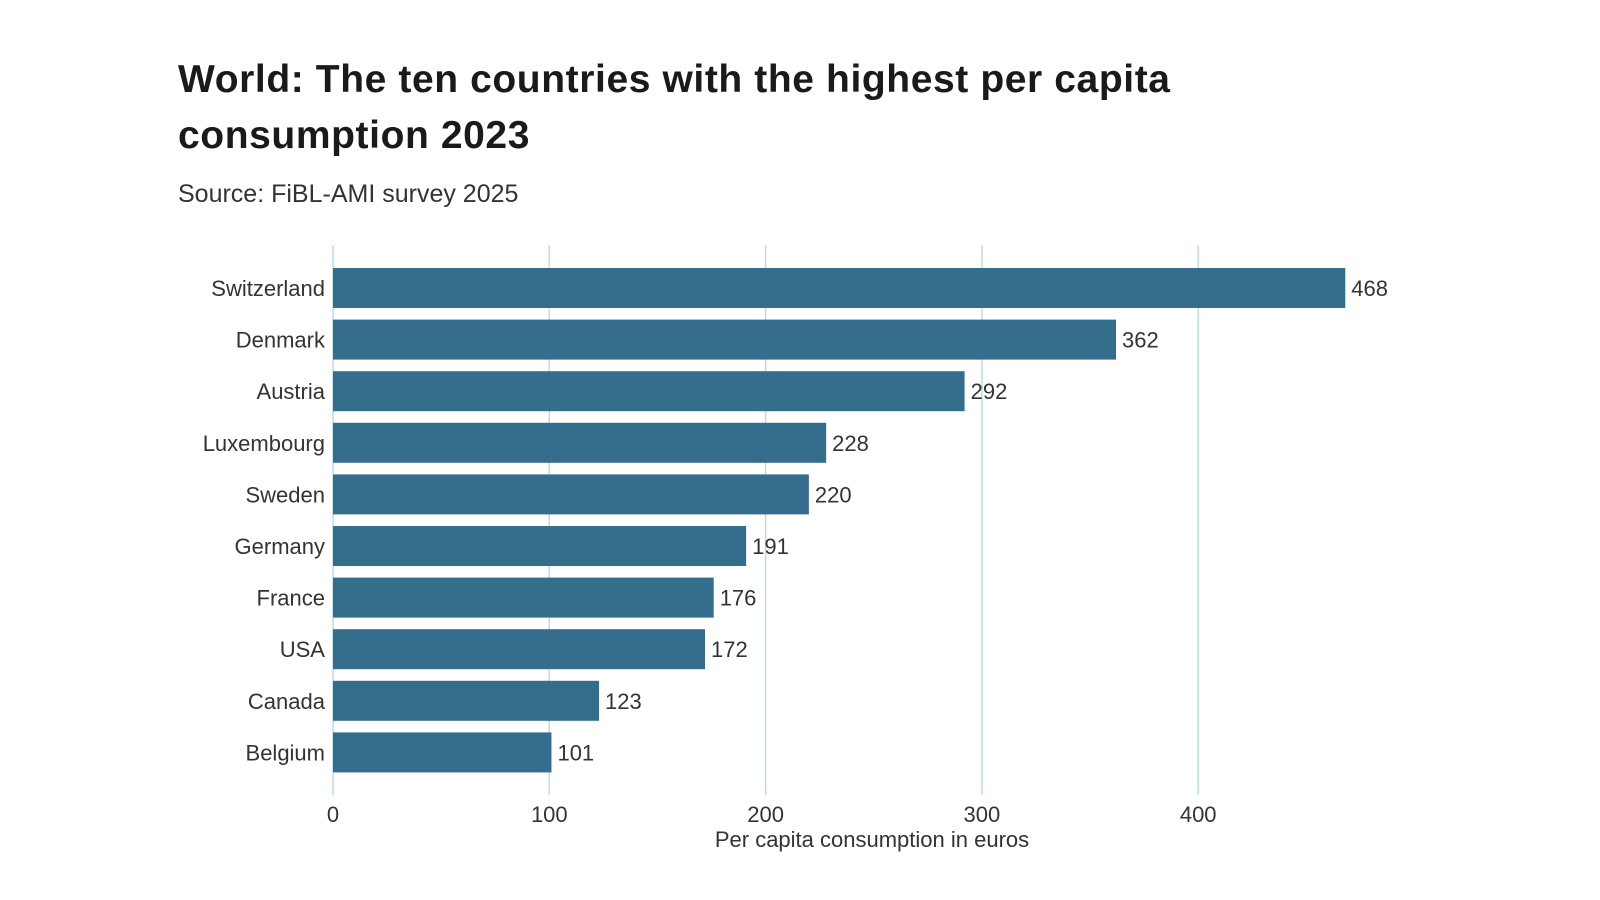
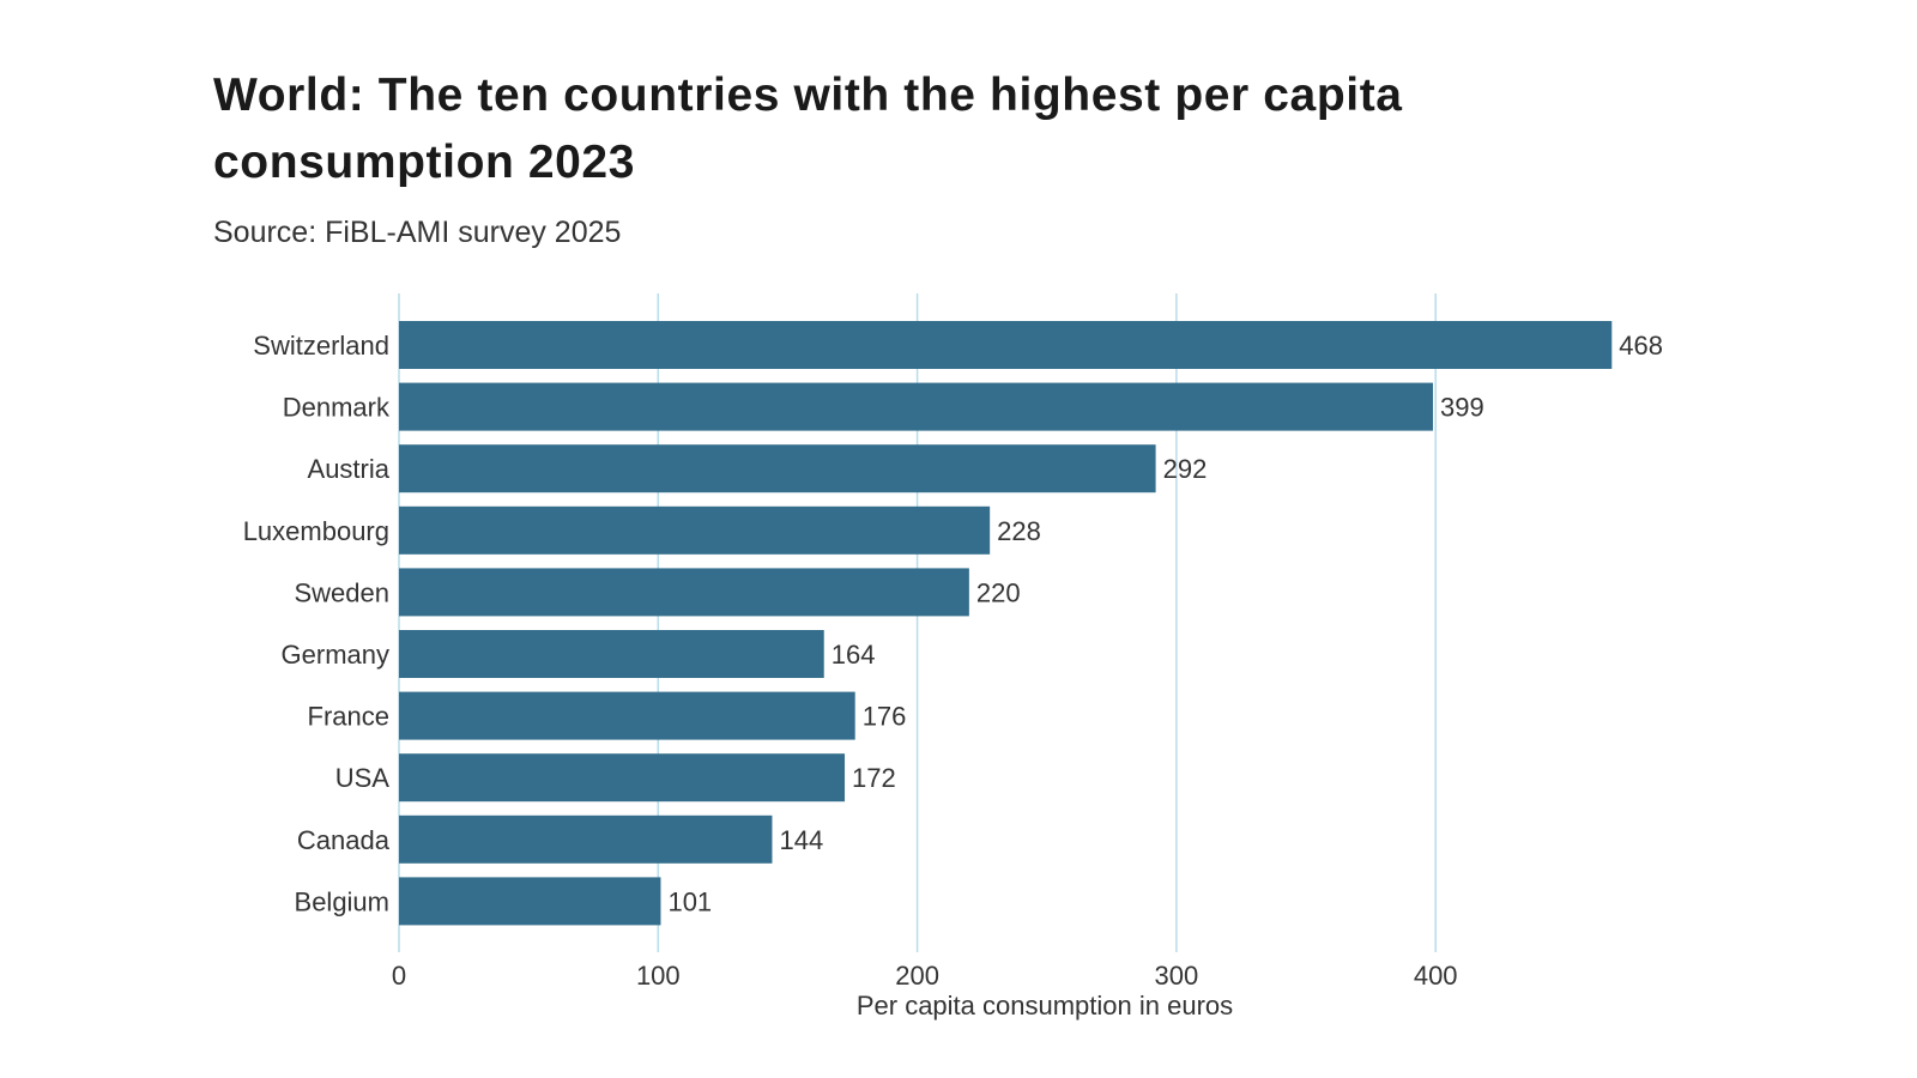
Denmark: 362 -> 399
Germany: 191 -> 164
Canada: 123 -> 144
